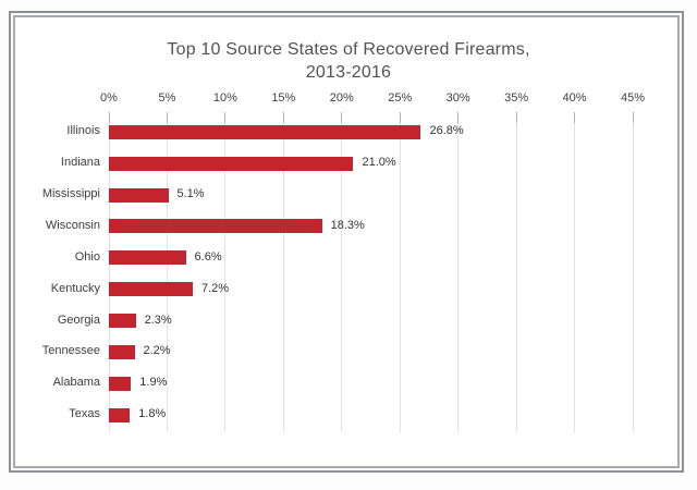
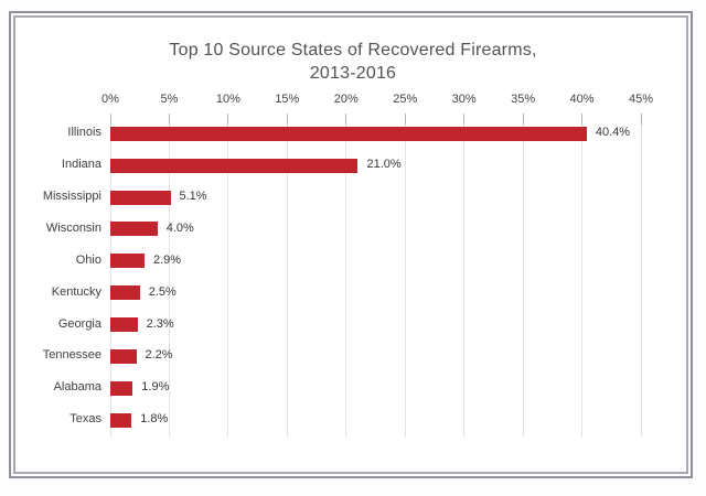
Illinois: 26.8% -> 40.4%
Wisconsin: 18.3% -> 4.0%
Ohio: 6.6% -> 2.9%
Kentucky: 7.2% -> 2.5%
